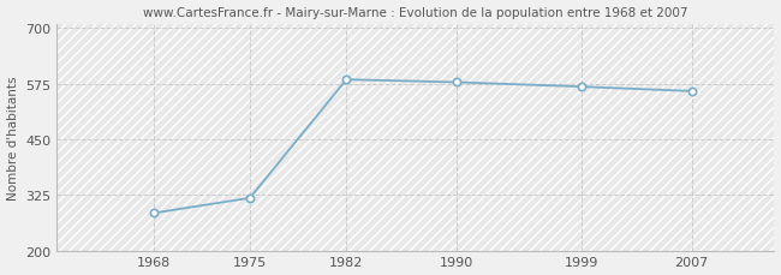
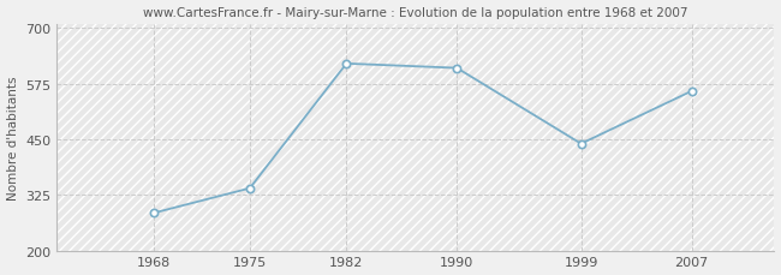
1975: 318 -> 340
1982: 584 -> 620
1990: 578 -> 610
1999: 568 -> 440
